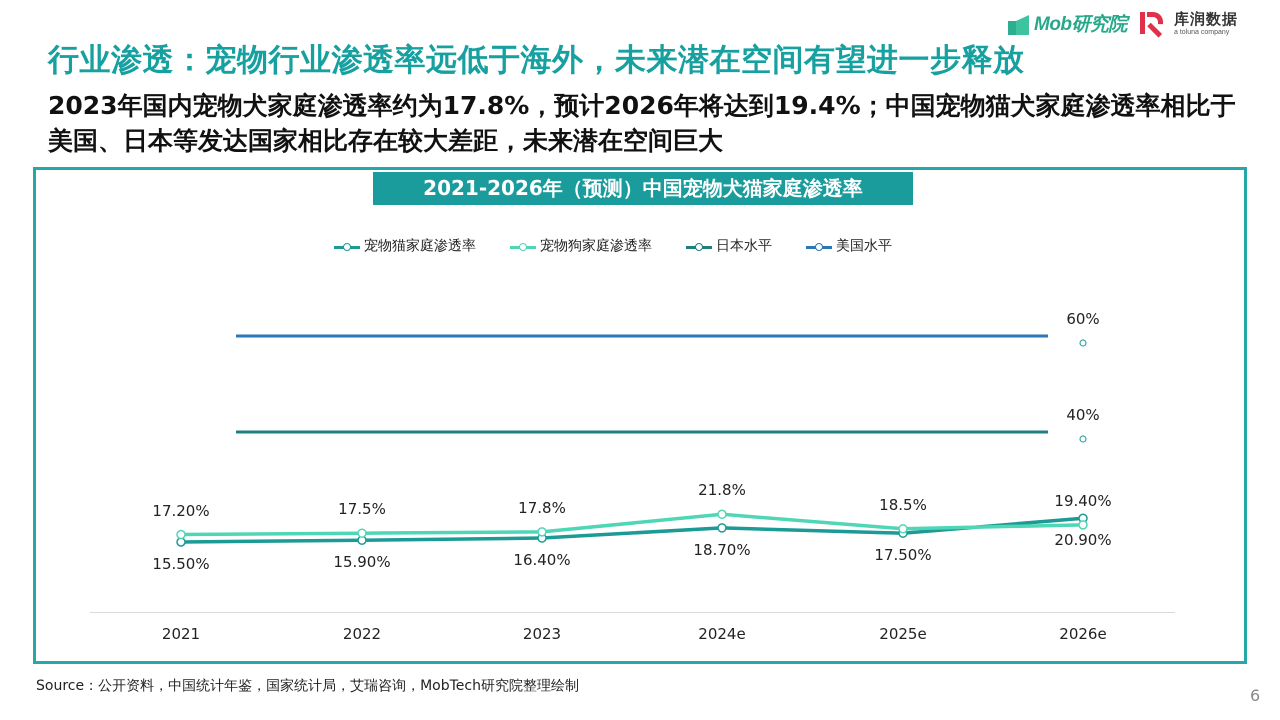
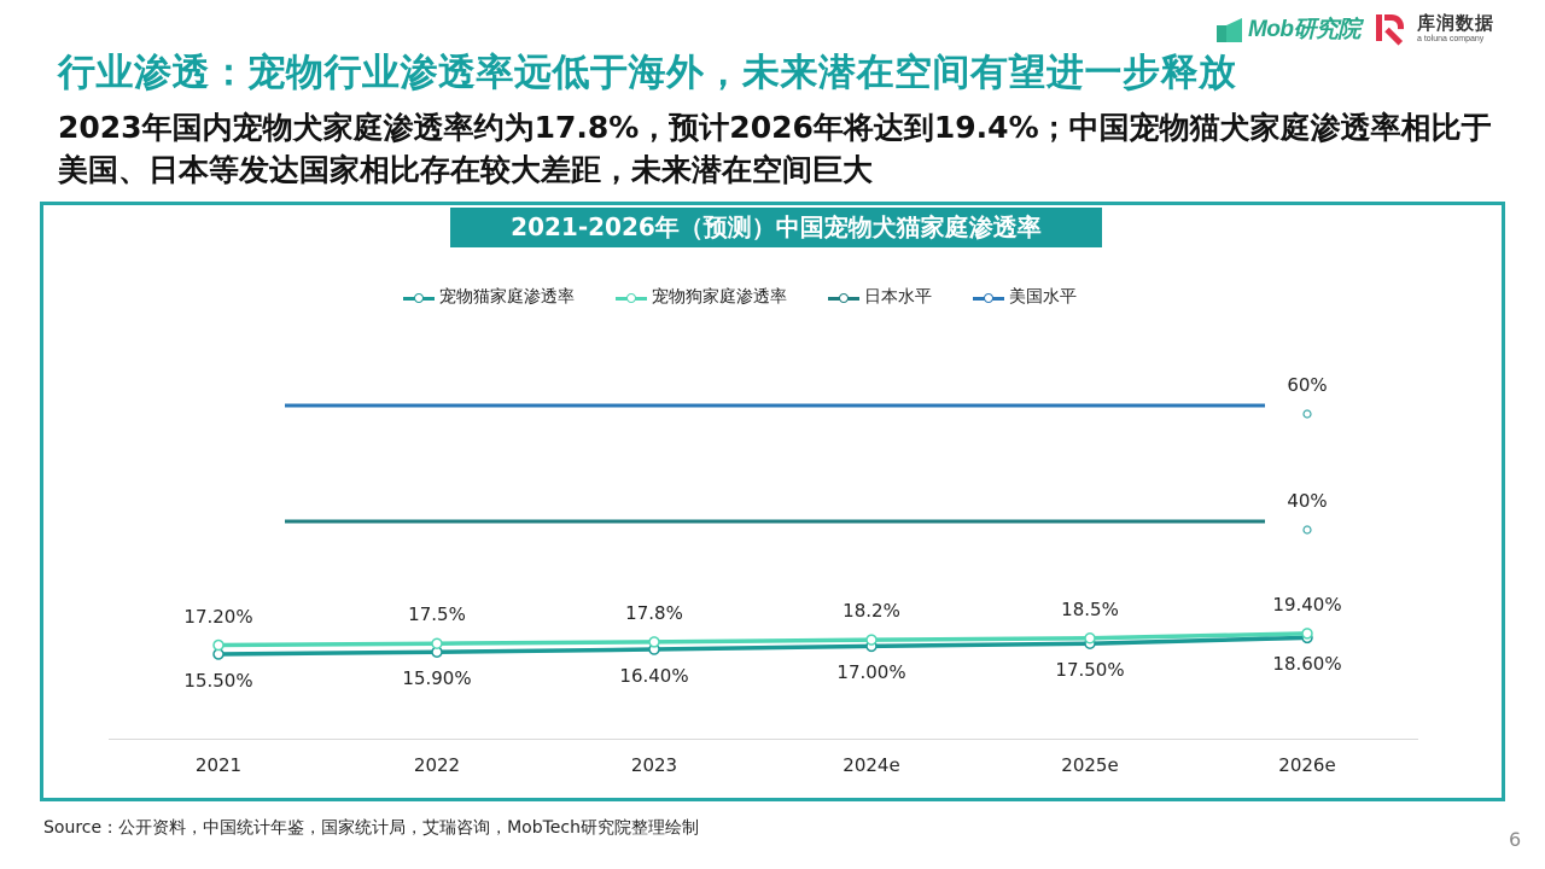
宠物猫家庭渗透率/2024e: 18.70% -> 17.00%
宠物狗家庭渗透率/2024e: 21.8% -> 18.2%
宠物猫家庭渗透率/2026e: 20.90% -> 18.60%
